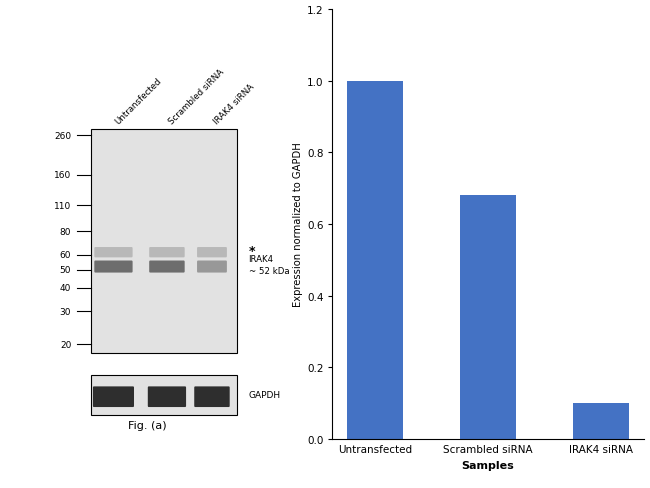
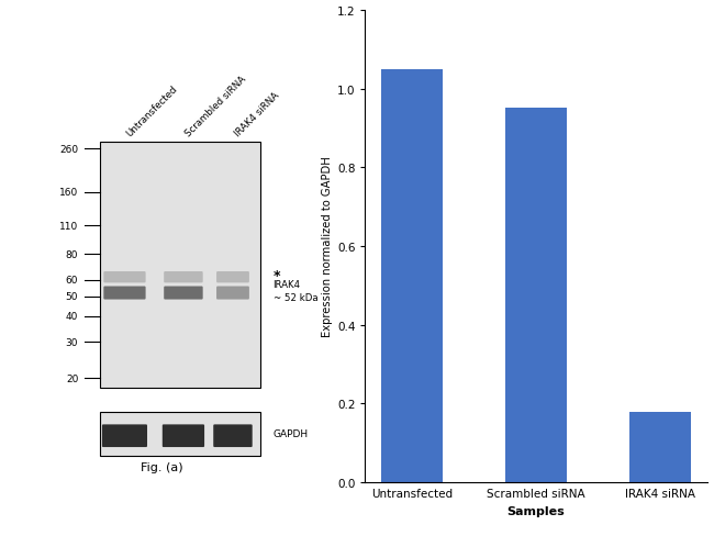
Untransfected: 1.00 -> 1.05
Scrambled siRNA: 0.68 -> 0.95
IRAK4 siRNA: 0.10 -> 0.18
